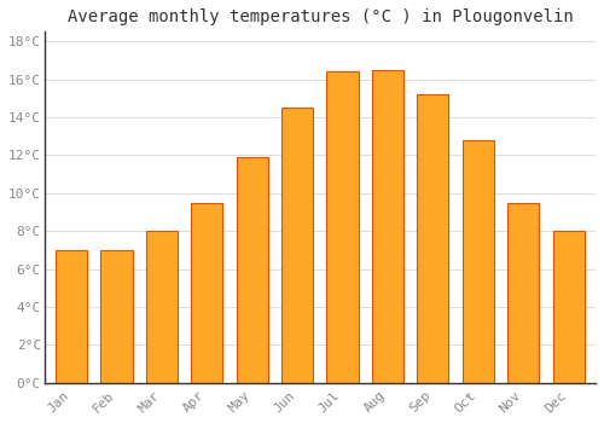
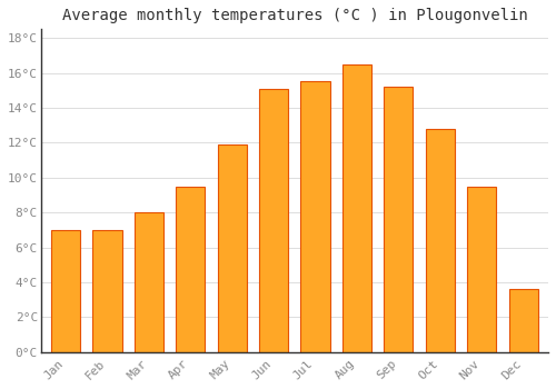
Jun: 14.5°C -> 15.1°C
Jul: 16.4°C -> 15.5°C
Dec: 8.0°C -> 3.6°C
